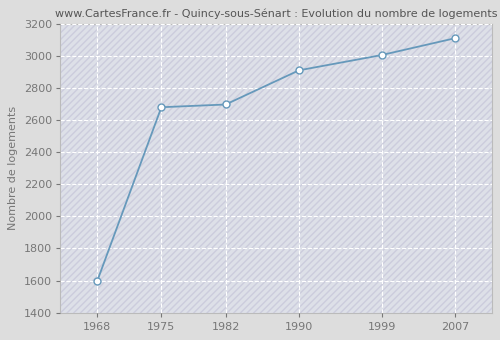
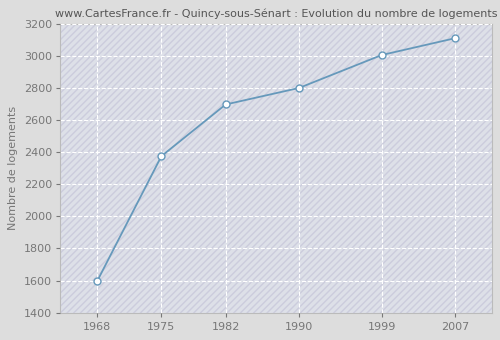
1975: 2680 -> 2380
1990: 2910 -> 2800
